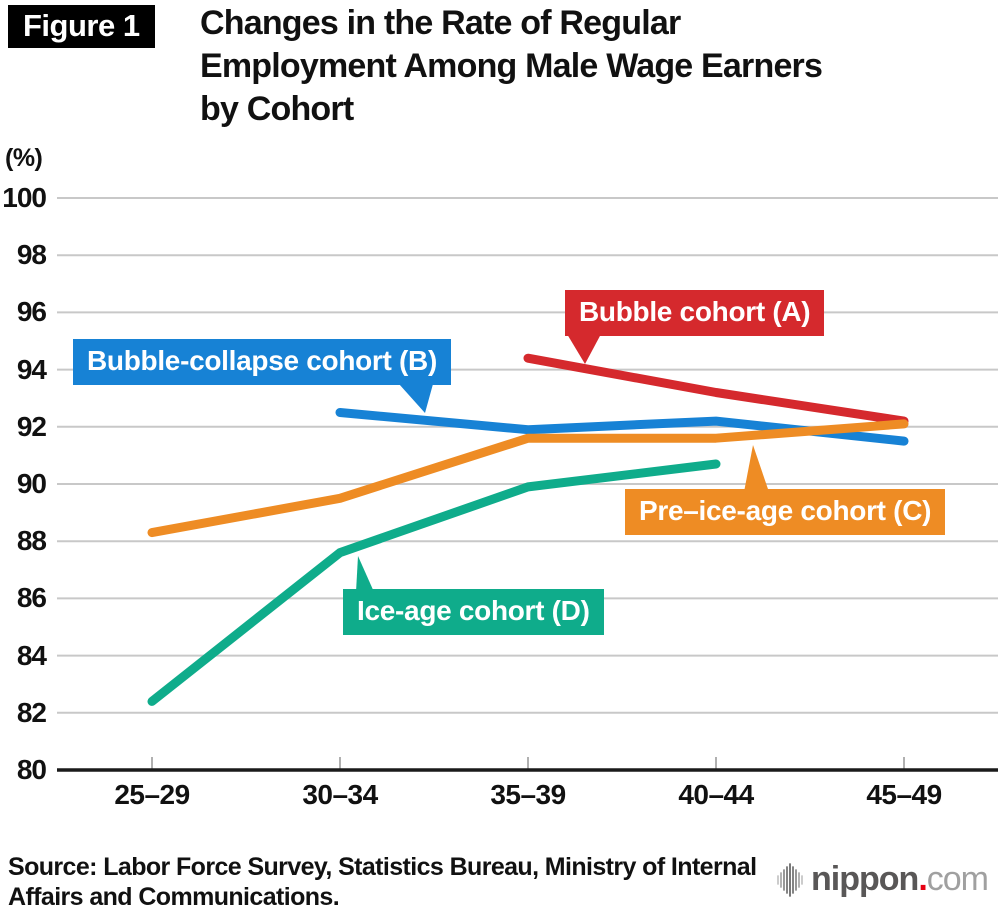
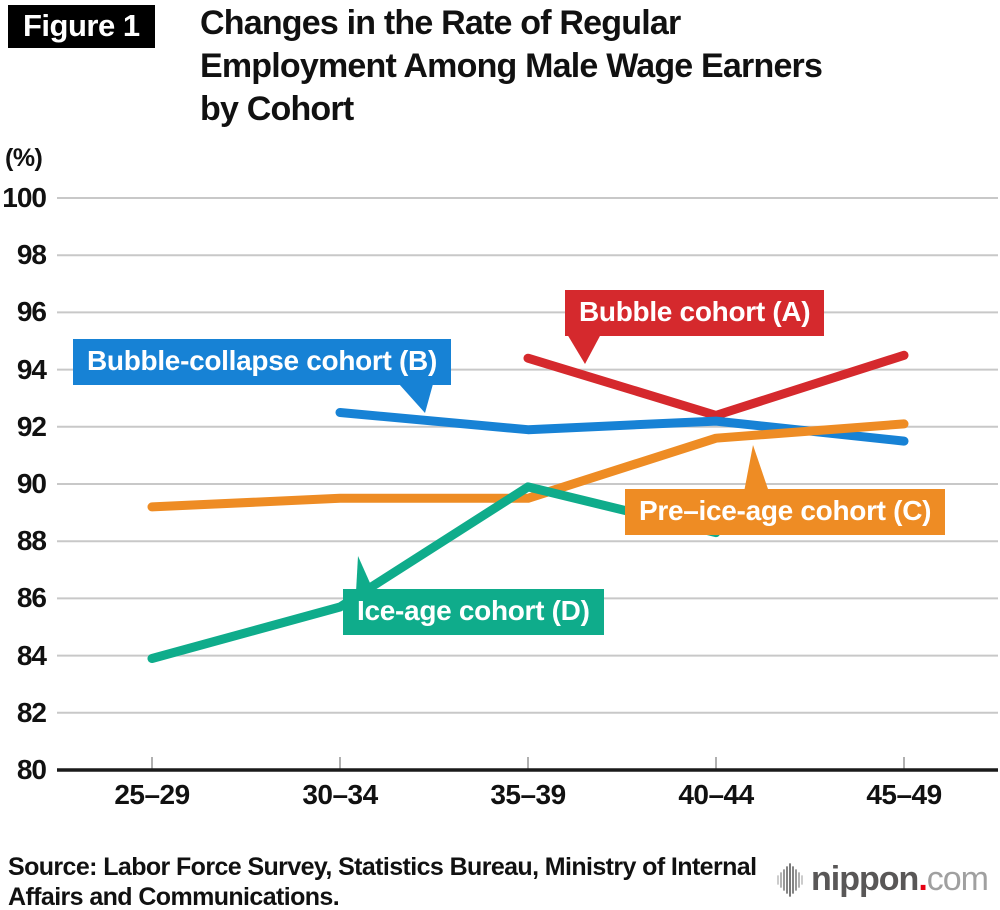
Pre–ice-age cohort (C)/25–29: 88.3 -> 89.2
Ice-age cohort (D)/25–29: 82.4 -> 83.9
Ice-age cohort (D)/30–34: 87.6 -> 85.7
Pre–ice-age cohort (C)/35–39: 91.6 -> 89.5
Bubble cohort (A)/40–44: 93.2 -> 92.4
Ice-age cohort (D)/40–44: 90.7 -> 88.3
Bubble cohort (A)/45–49: 92.2 -> 94.5
